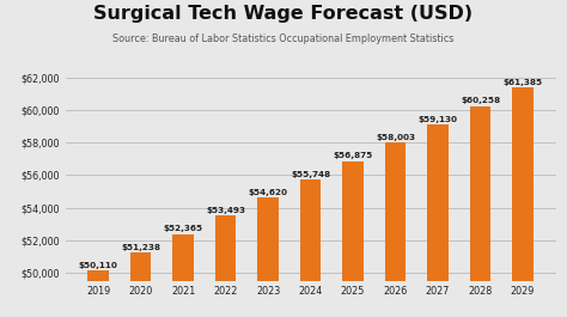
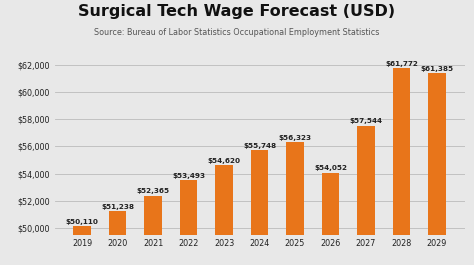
2025: $56,875 -> $56,323
2026: $58,003 -> $54,052
2027: $59,130 -> $57,544
2028: $60,258 -> $61,772
